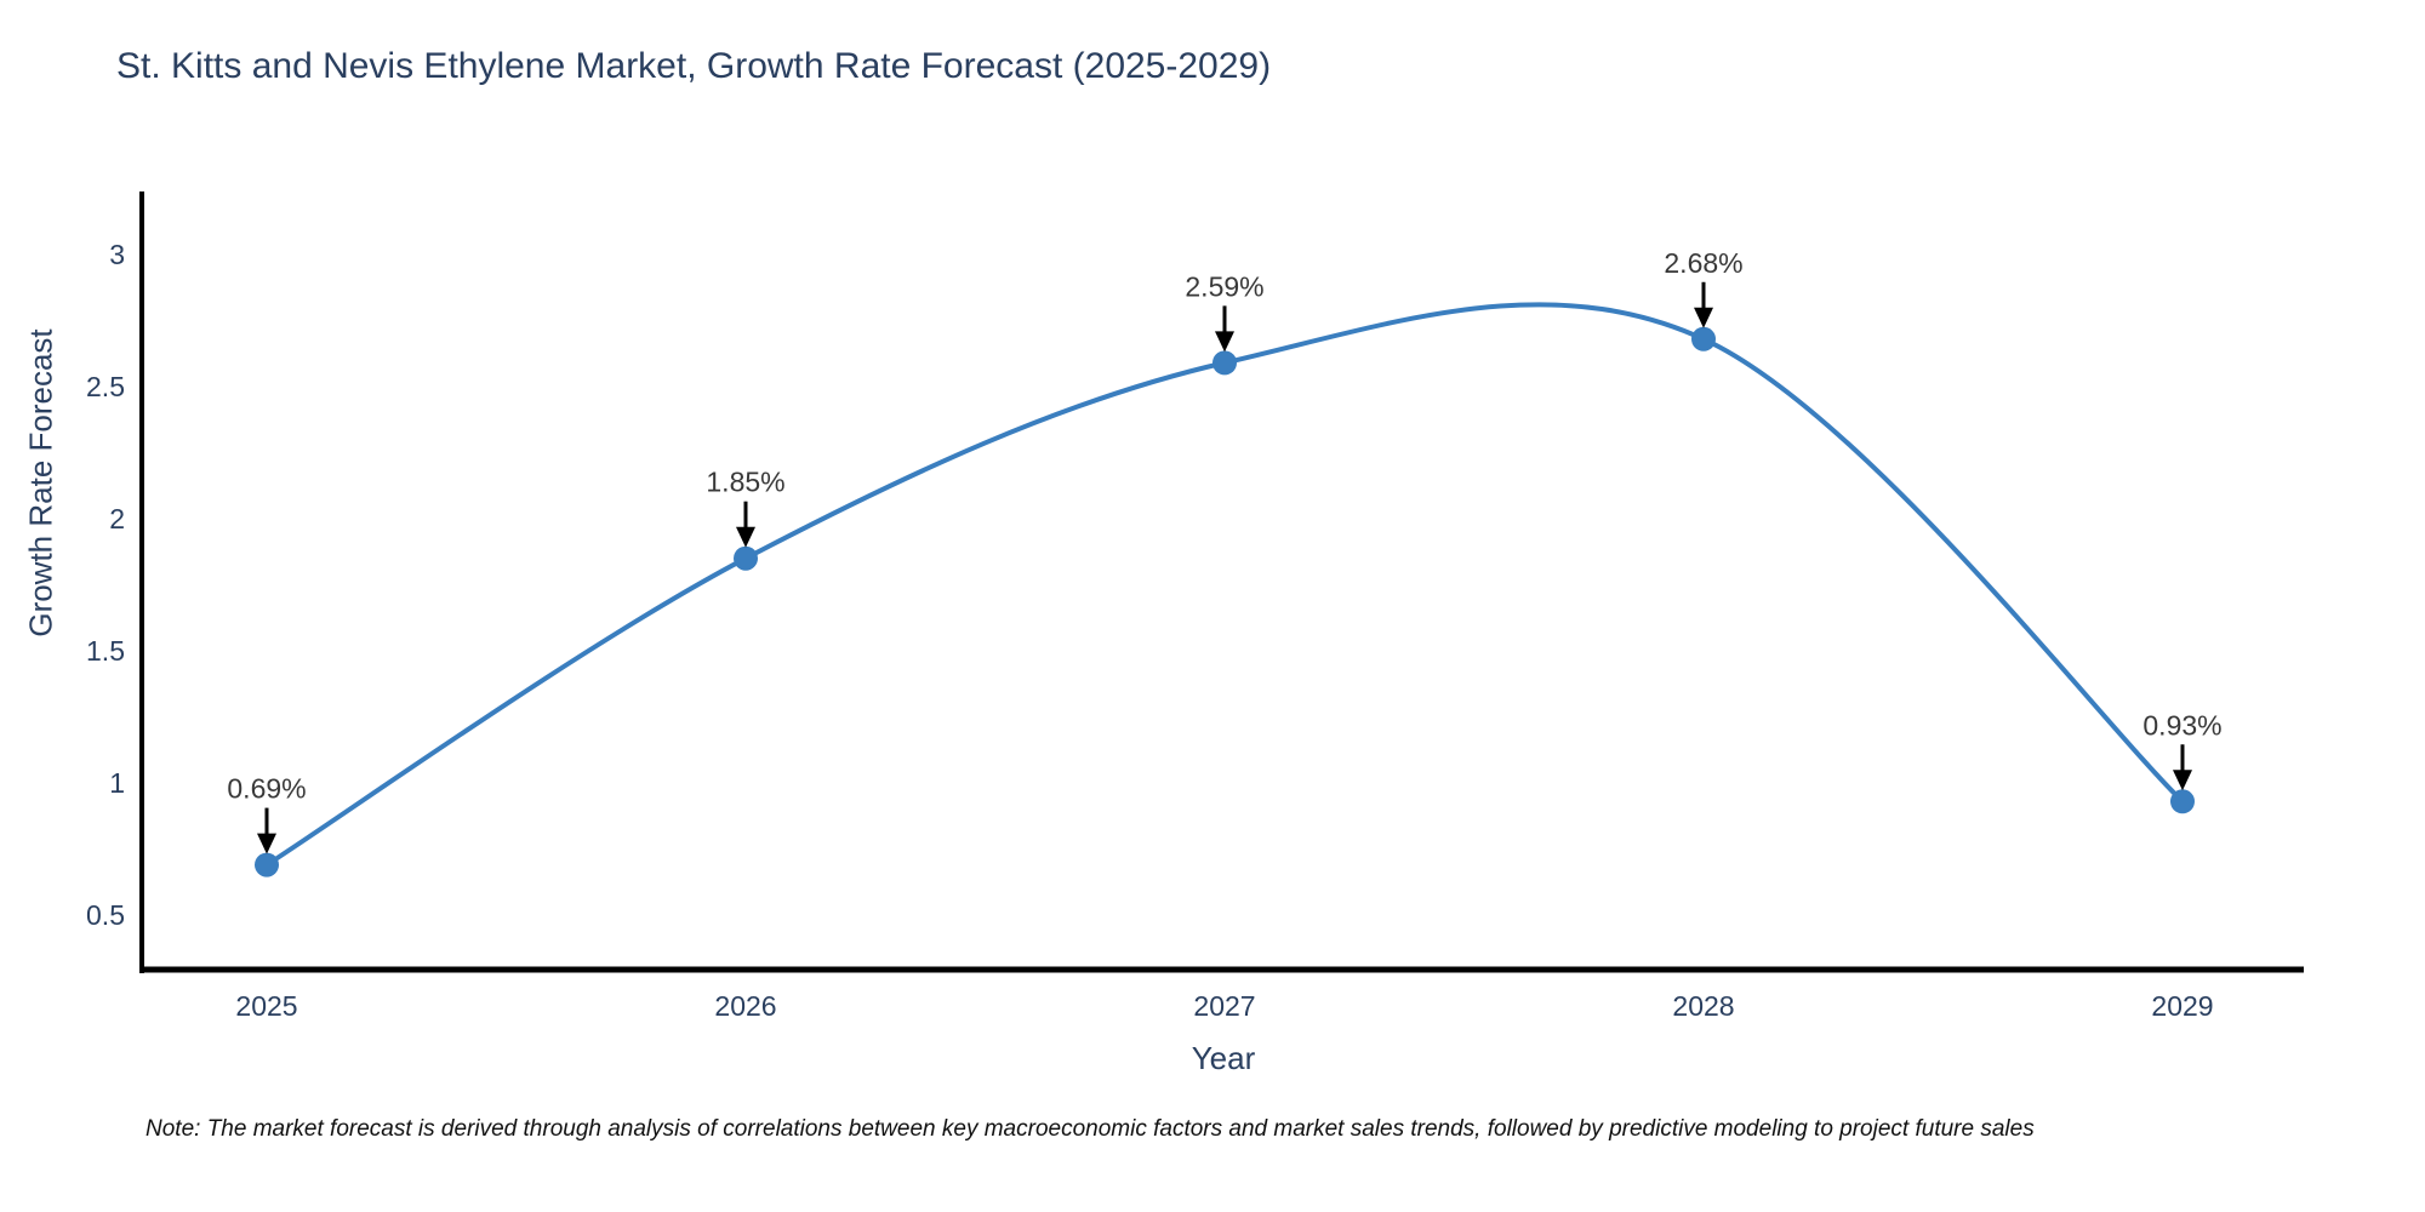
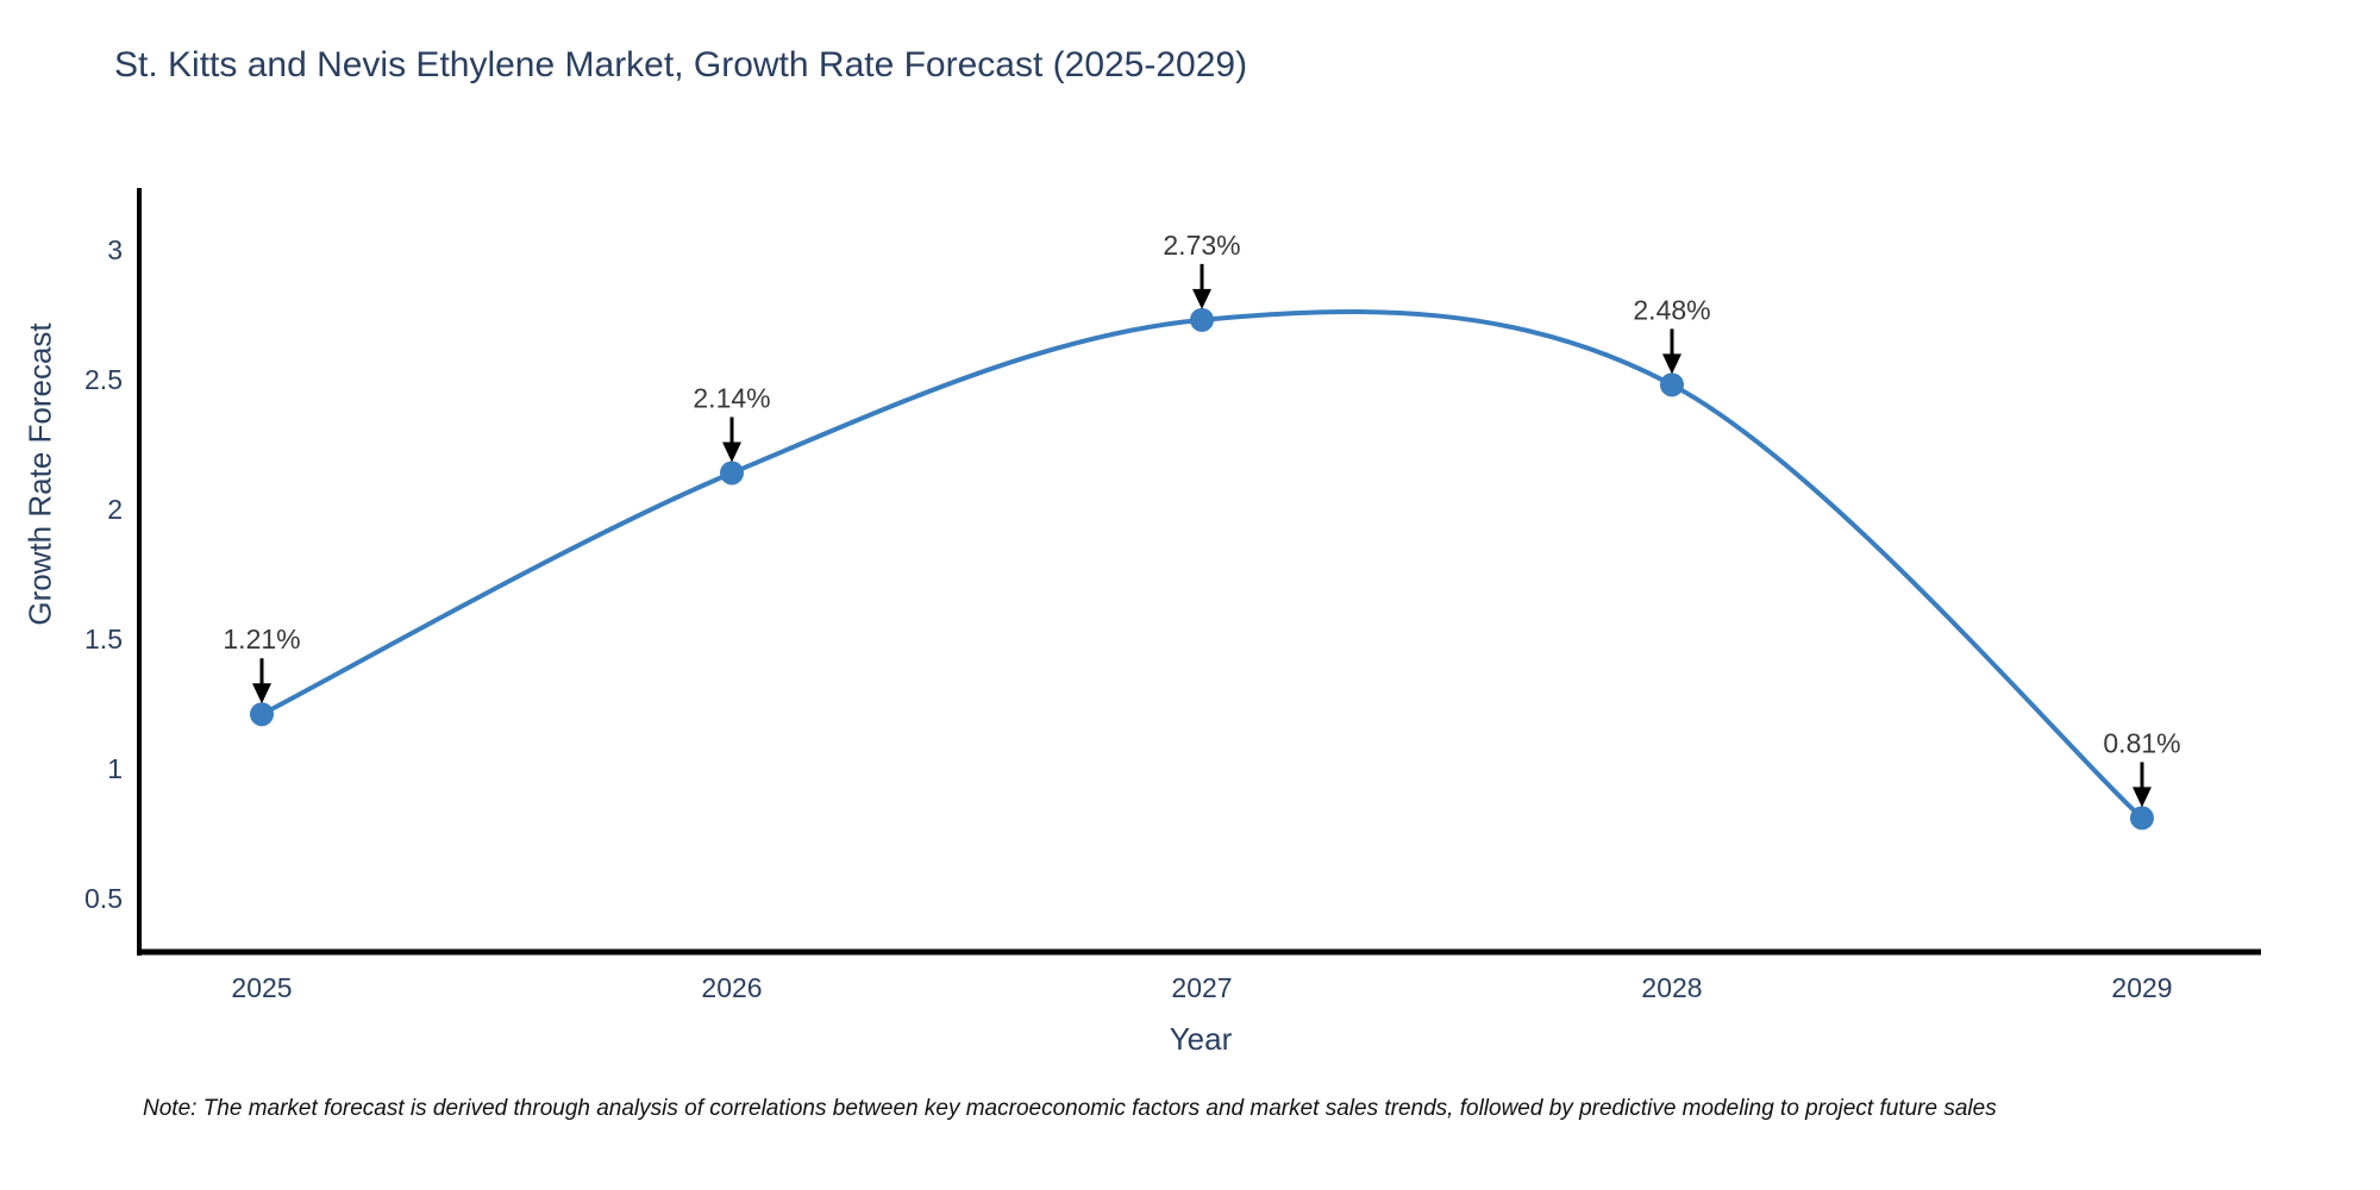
2025: 0.69% -> 1.21%
2026: 1.85% -> 2.14%
2027: 2.59% -> 2.73%
2028: 2.68% -> 2.48%
2029: 0.93% -> 0.81%
